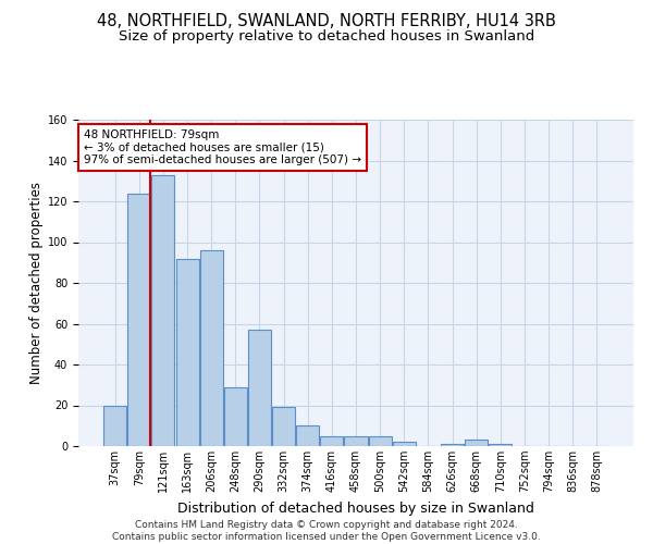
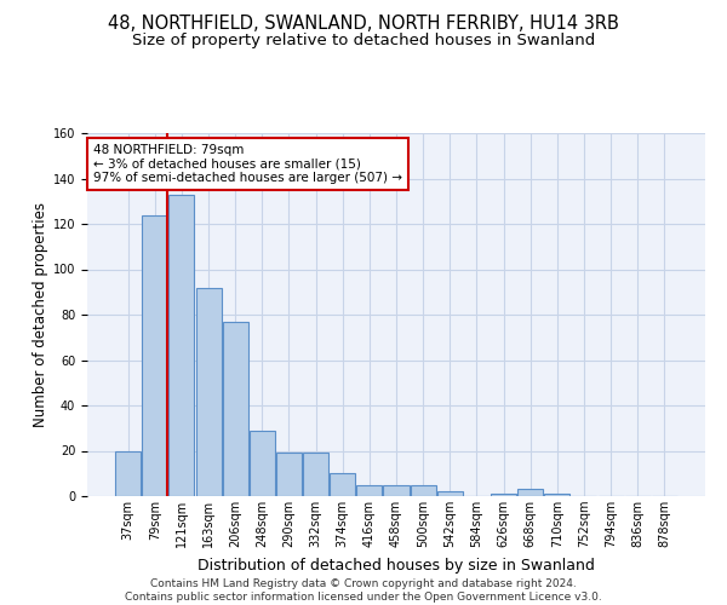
206sqm: 96 -> 77
290sqm: 57 -> 19
